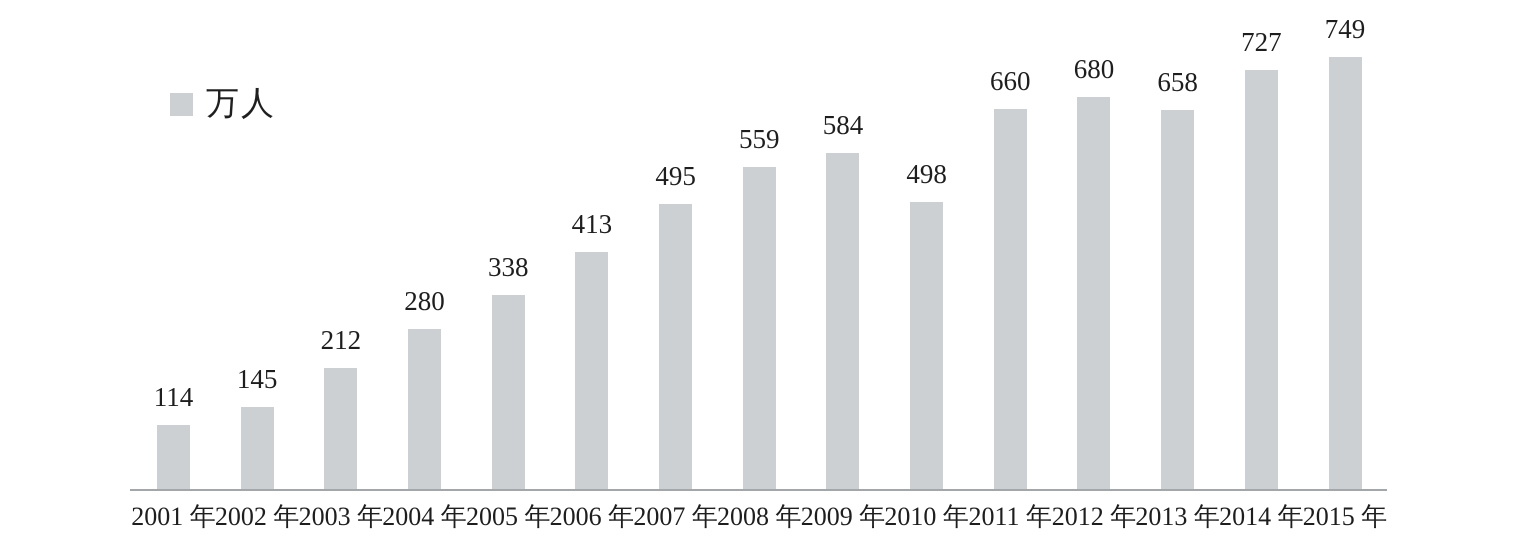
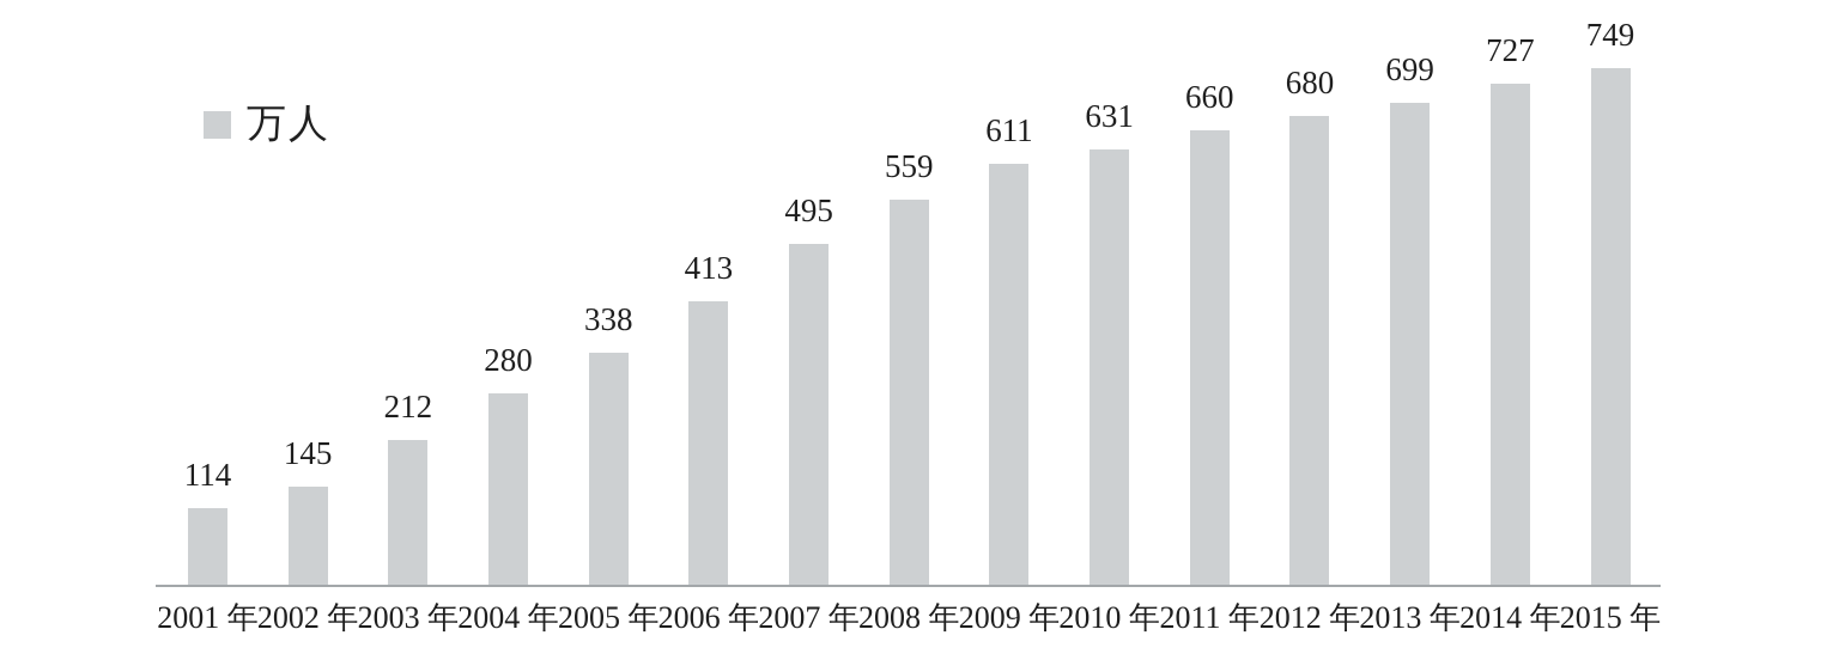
2009 年: 584 -> 611
2010 年: 498 -> 631
2013 年: 658 -> 699
